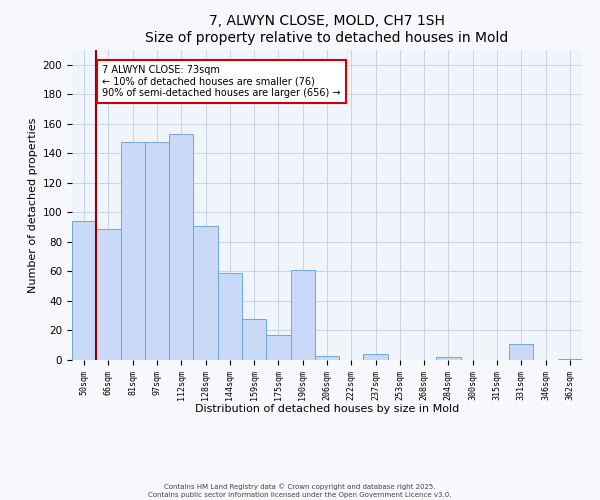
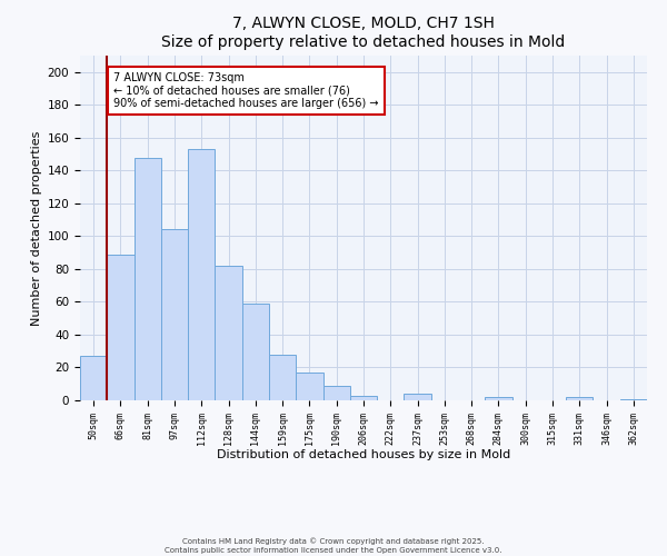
50sqm: 94 -> 27
97sqm: 148 -> 104
128sqm: 91 -> 82
190sqm: 61 -> 9
331sqm: 11 -> 2
